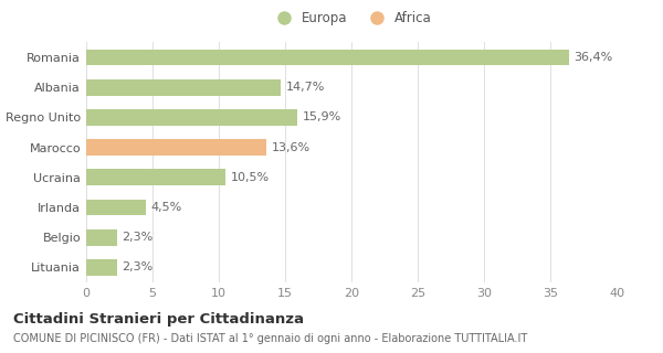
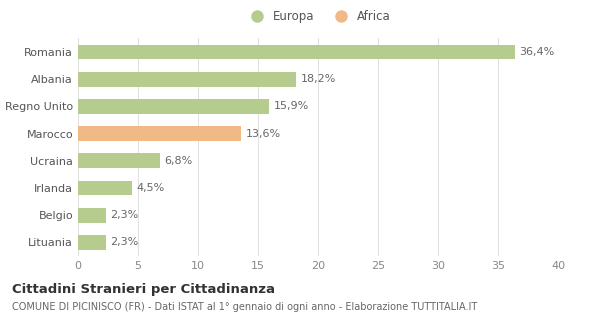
Albania: 14,7% -> 18,2%
Ucraina: 10,5% -> 6,8%
